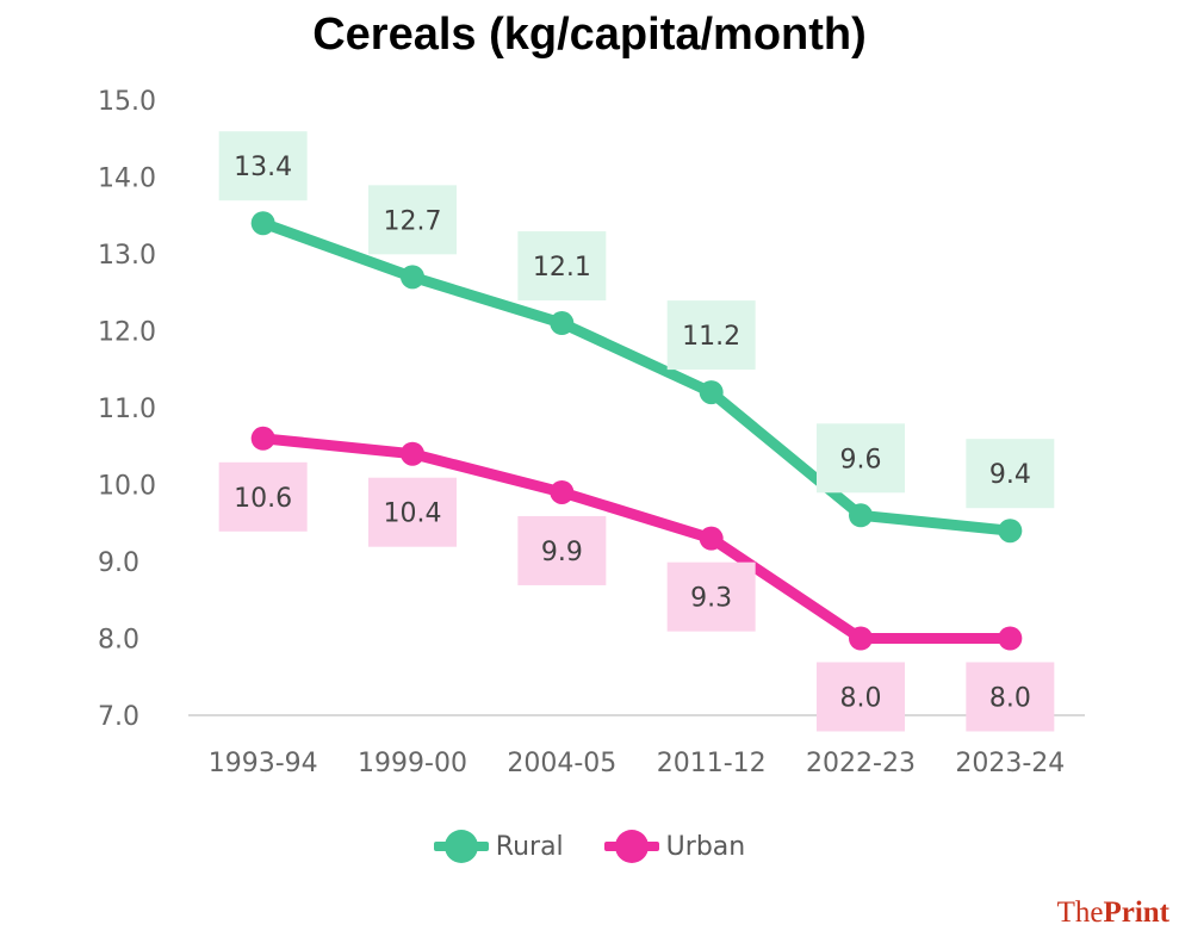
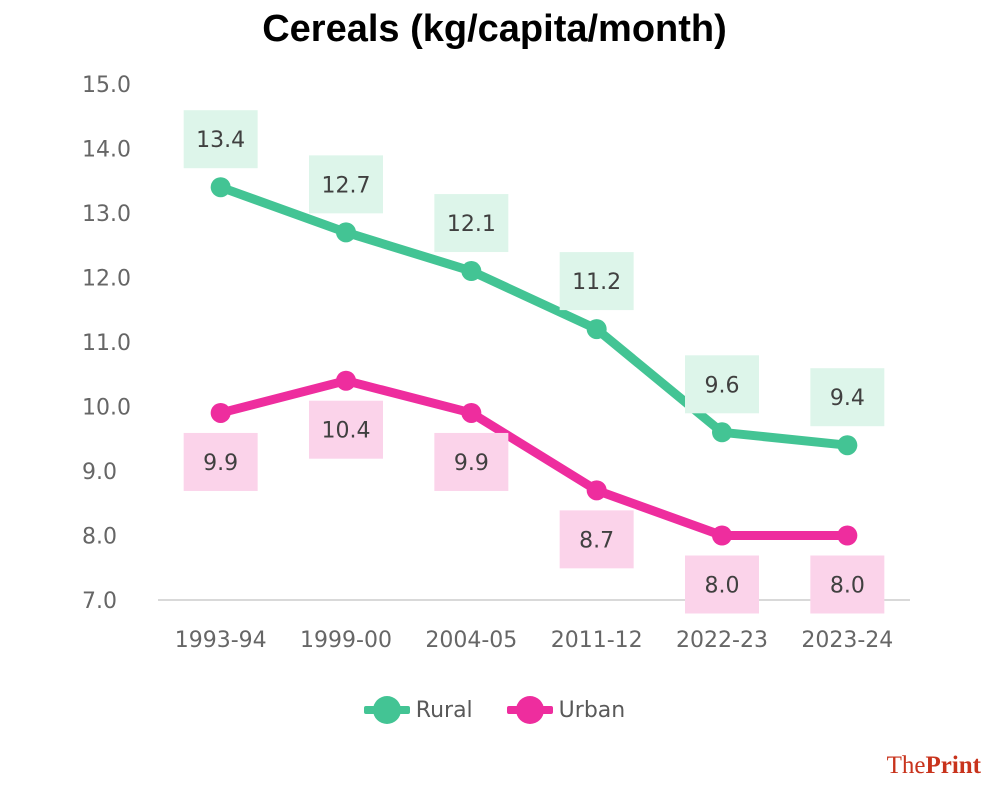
Urban/1993-94: 10.6 -> 9.9
Urban/2011-12: 9.3 -> 8.7
